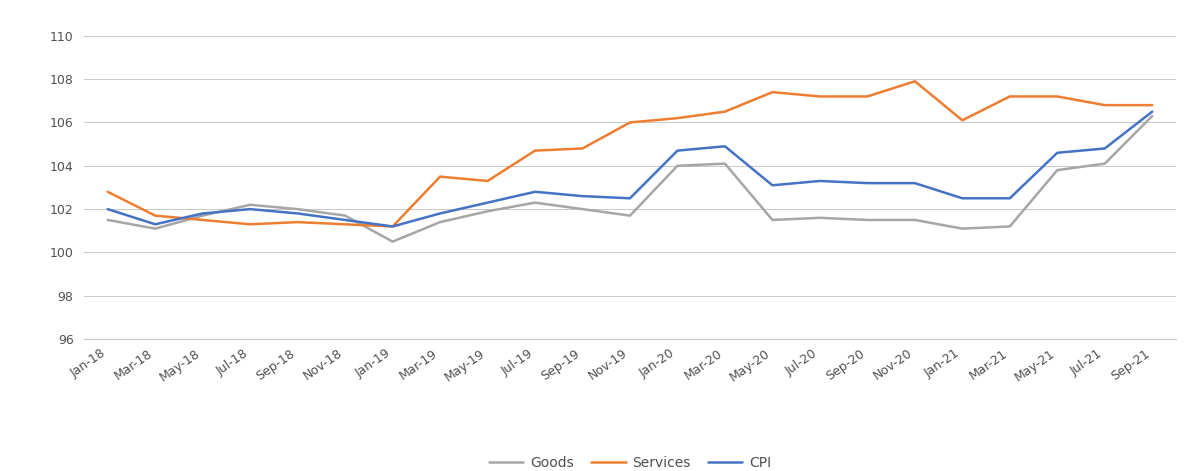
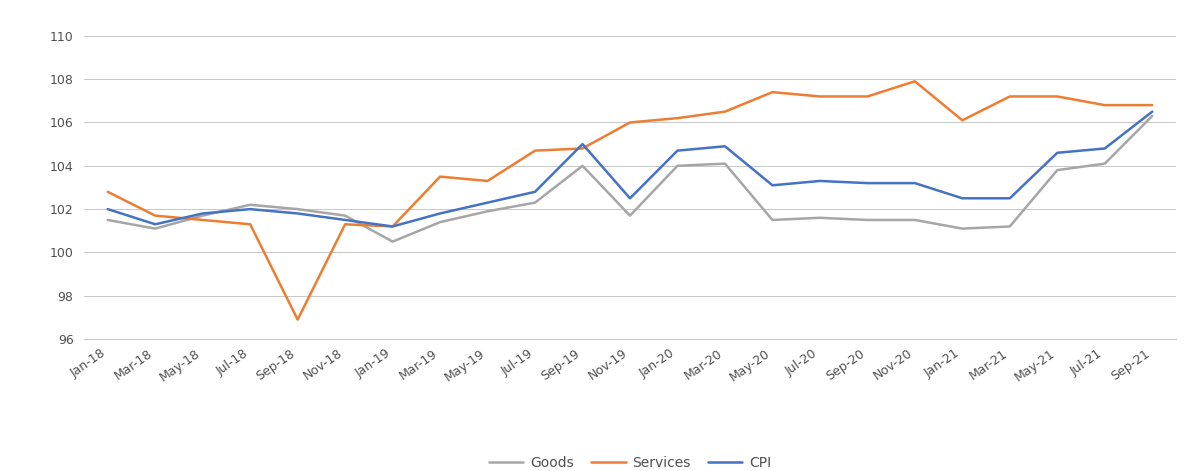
Services/Sep-18: 101.4 -> 96.9
Goods/Sep-19: 102.0 -> 104.0
CPI/Sep-19: 102.6 -> 105.0
